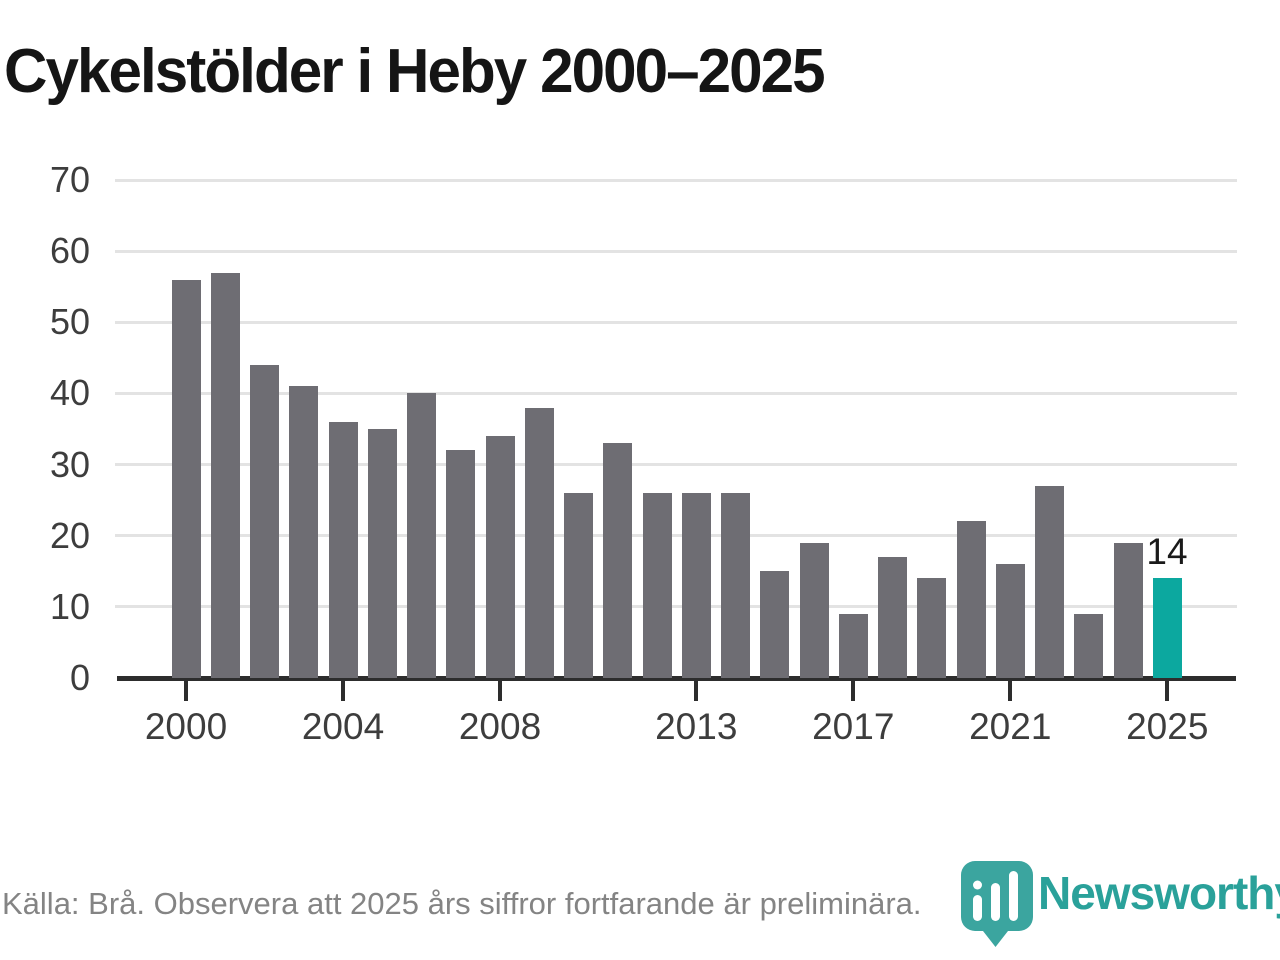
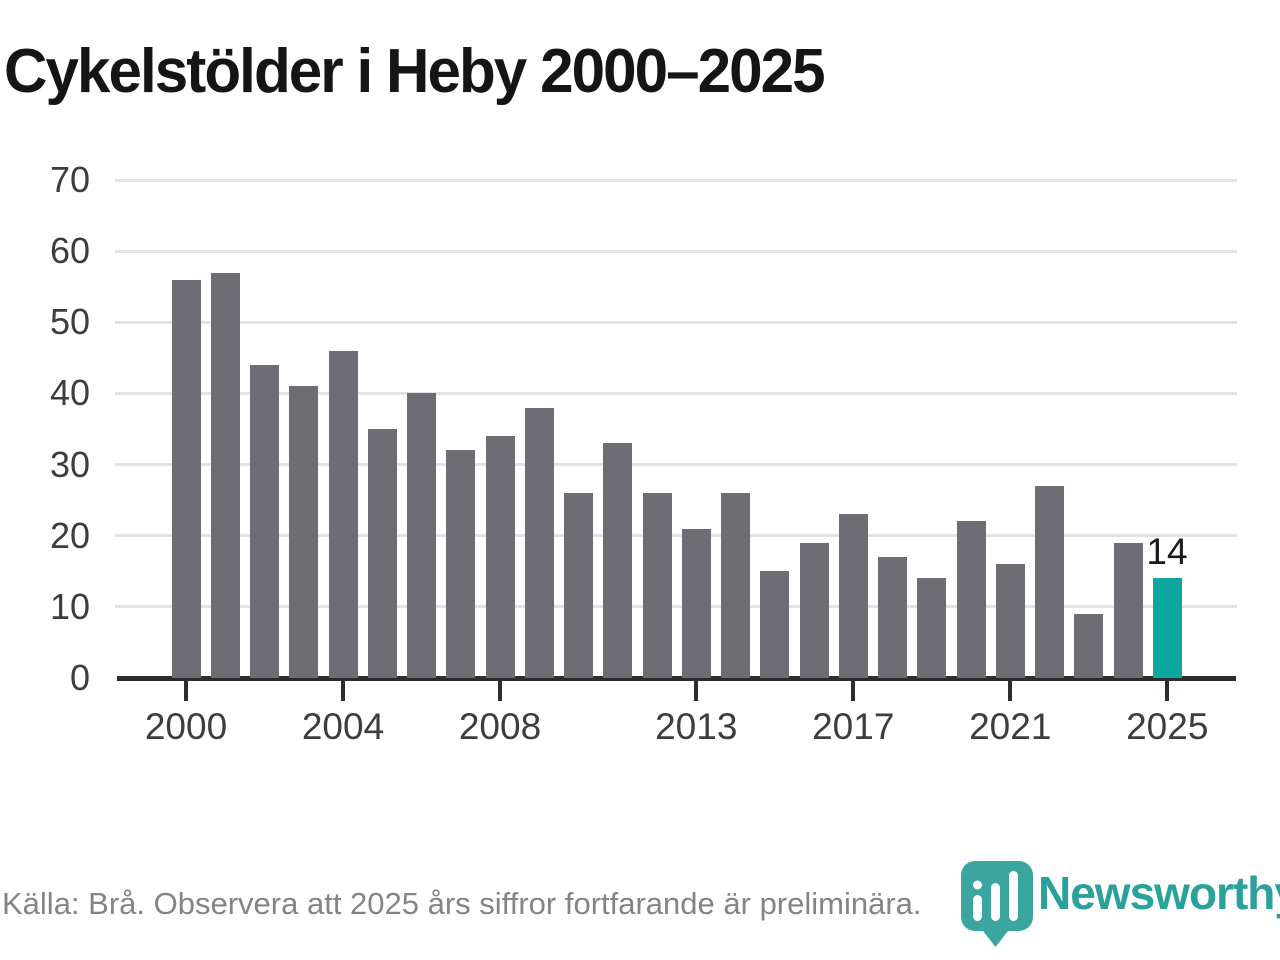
2004: 36 -> 46
2013: 26 -> 21
2017: 9 -> 23
